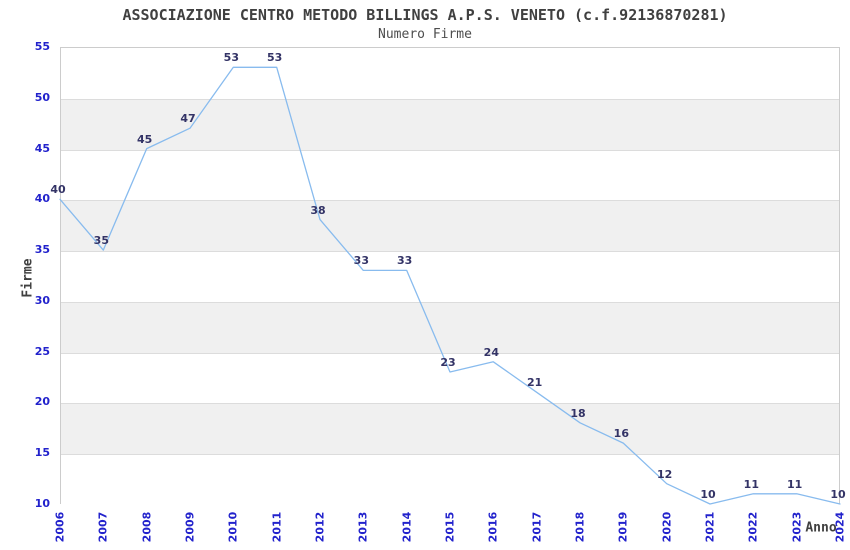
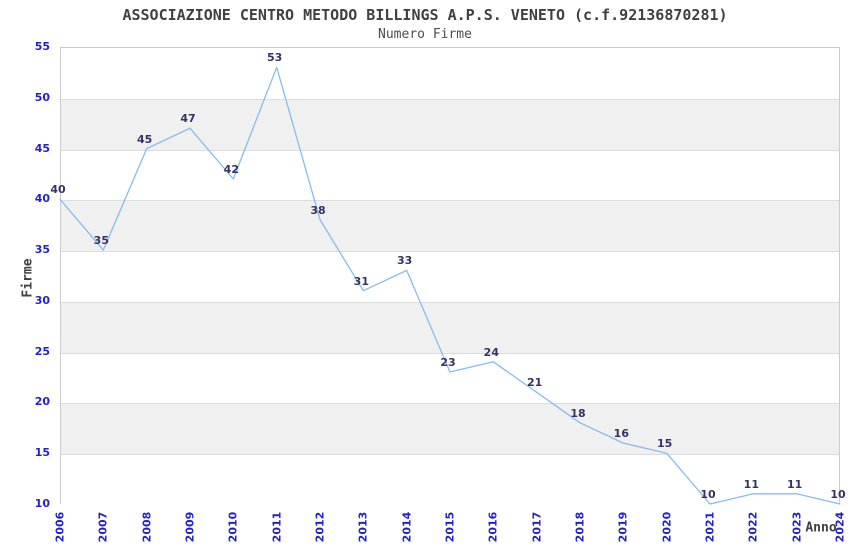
2010: 53 -> 42
2013: 33 -> 31
2020: 12 -> 15
